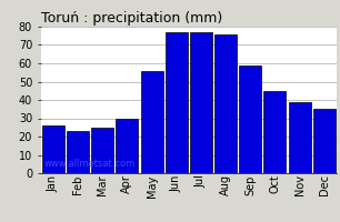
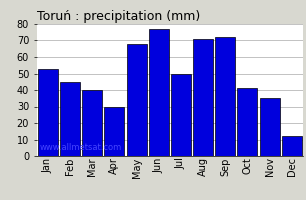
Jan: 26 -> 53
Feb: 23 -> 45
Mar: 25 -> 40
May: 56 -> 68
Jul: 77 -> 50
Aug: 76 -> 71
Sep: 59 -> 72
Oct: 45 -> 41
Nov: 39 -> 35
Dec: 35 -> 12
